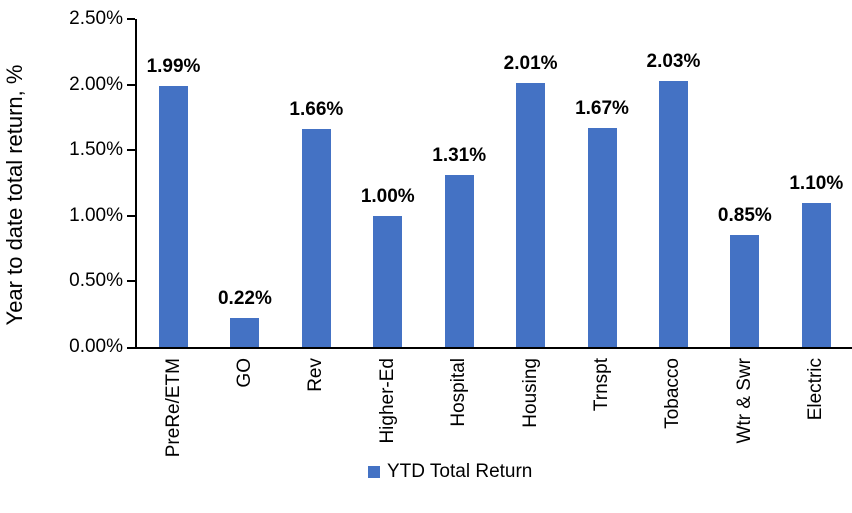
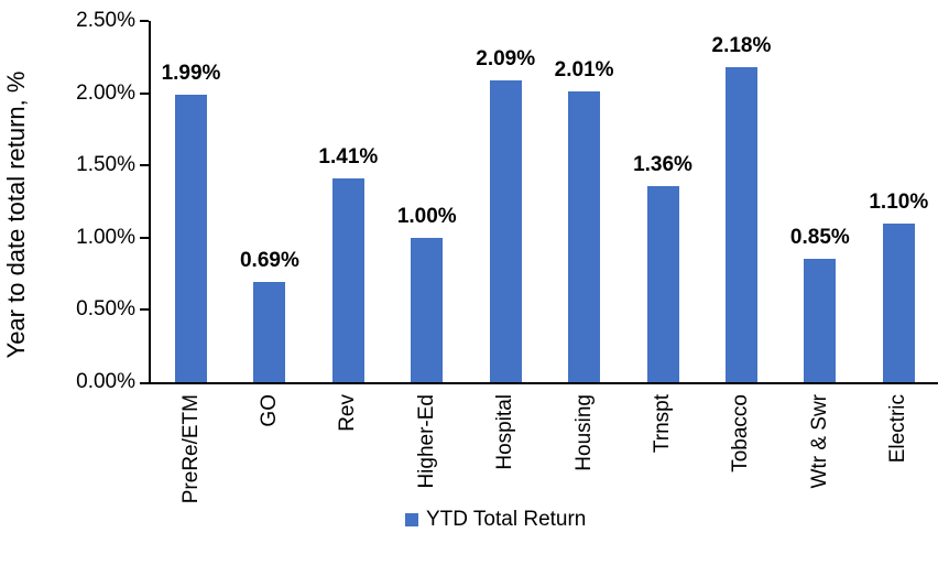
GO: 0.22% -> 0.69%
Rev: 1.66% -> 1.41%
Hospital: 1.31% -> 2.09%
Trnspt: 1.67% -> 1.36%
Tobacco: 2.03% -> 2.18%
